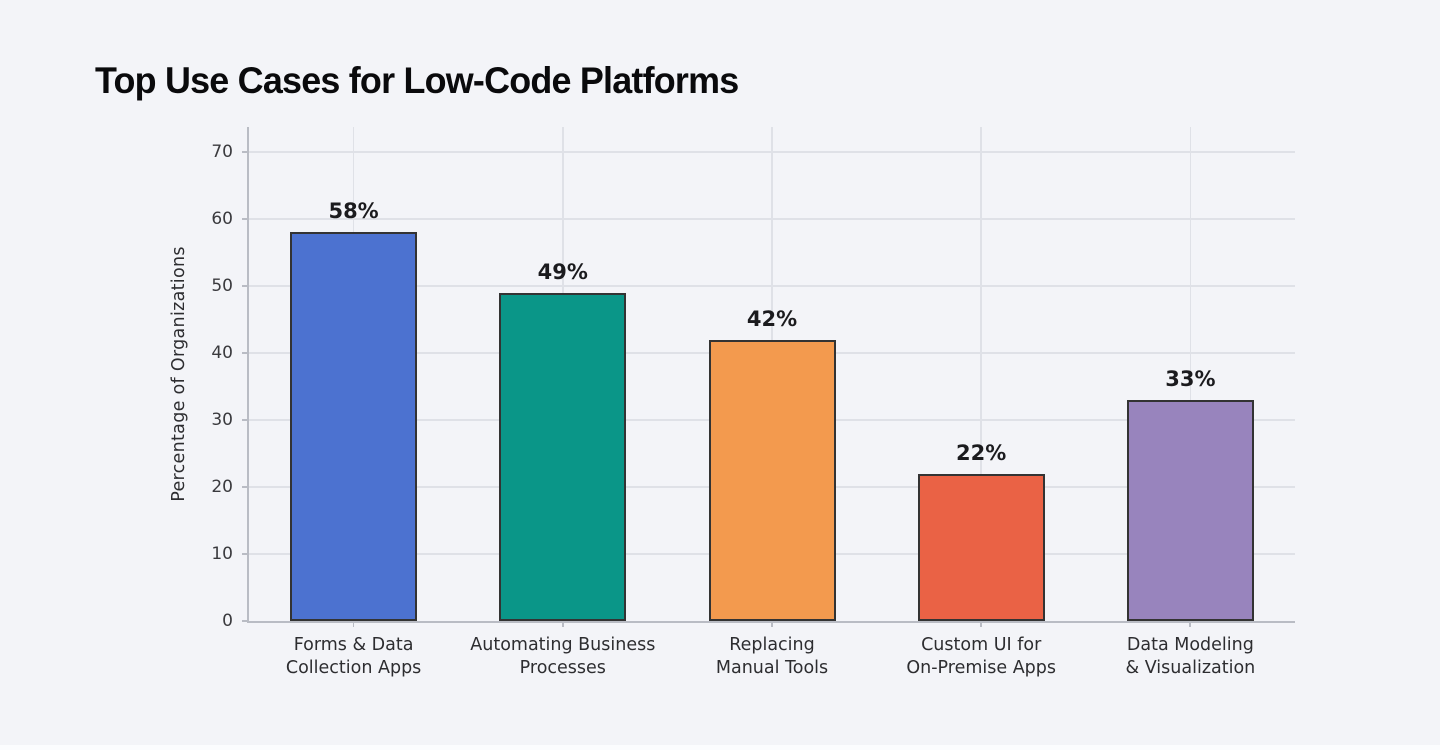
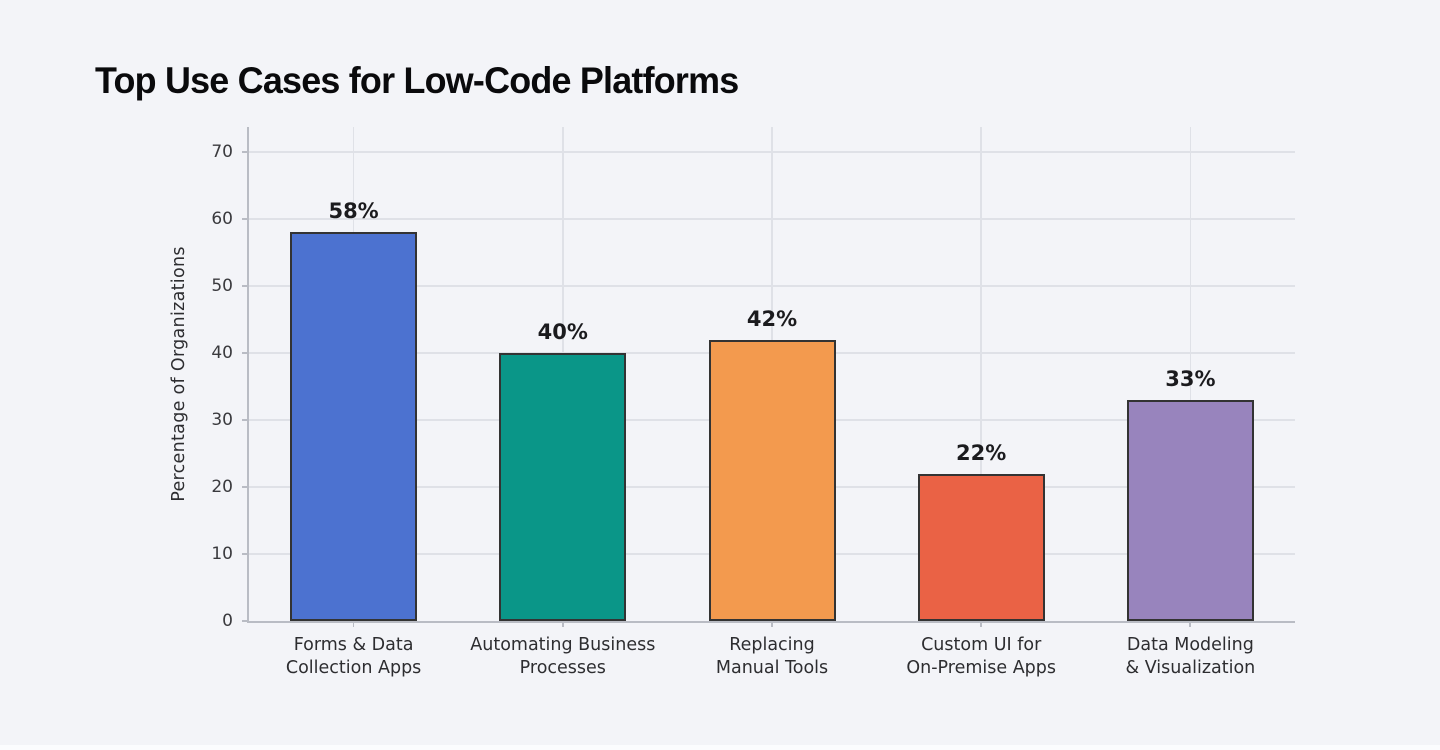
Automating Business Processes: 49% -> 40%
